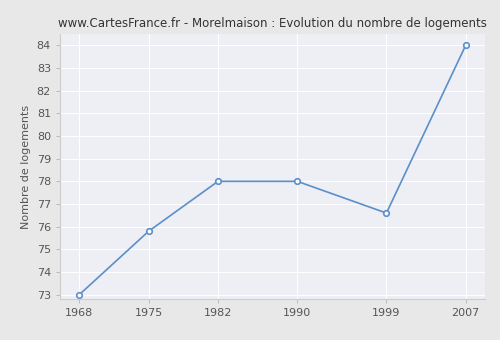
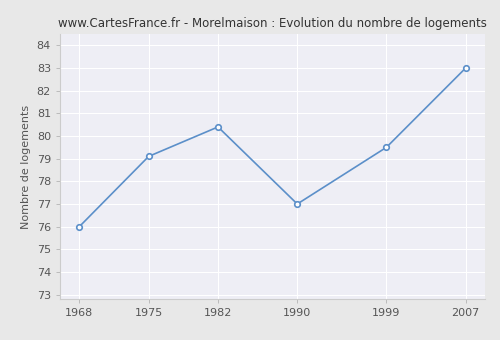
1968: 73.0 -> 76.0
1975: 75.8 -> 79.1
1982: 78.0 -> 80.4
1990: 78.0 -> 77.0
1999: 76.6 -> 79.5
2007: 84.0 -> 83.0
